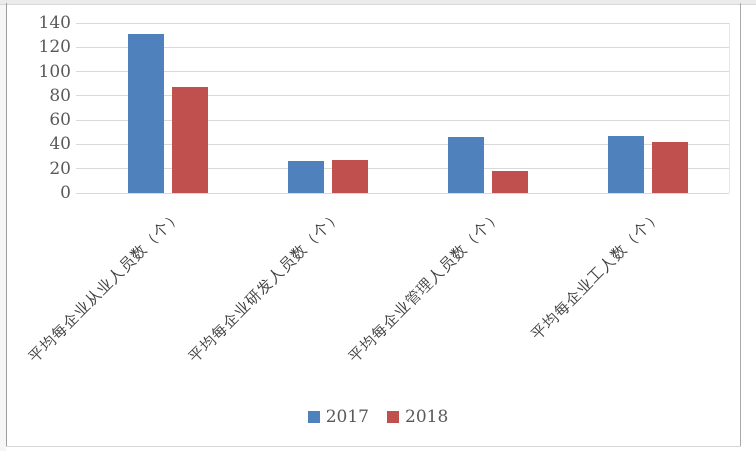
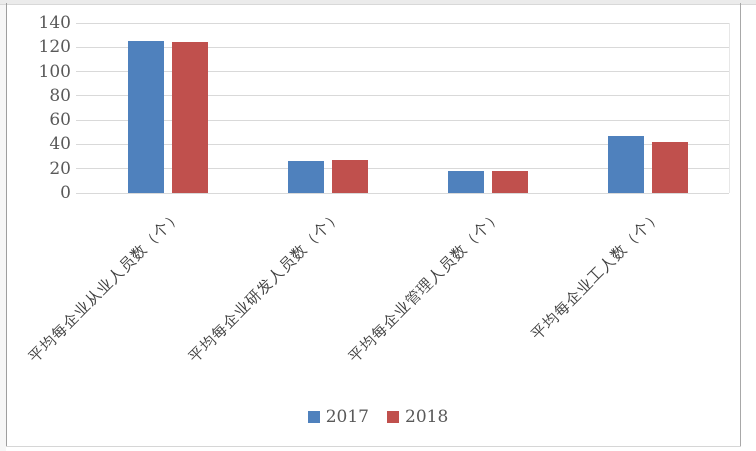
2017/平均每企业从业人员数（个）: 131 -> 125
2018/平均每企业从业人员数（个）: 87 -> 124
2017/平均每企业管理人员数（个）: 46 -> 18
